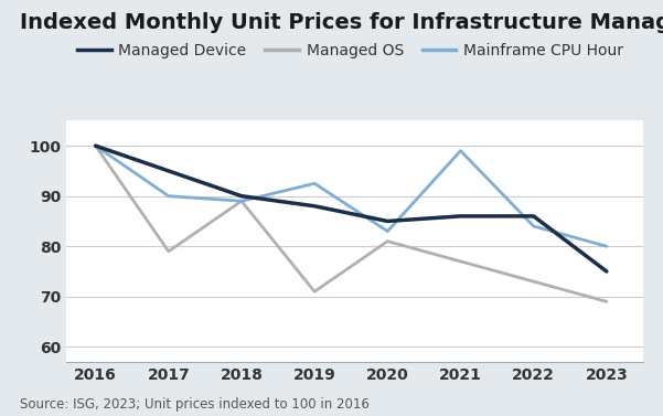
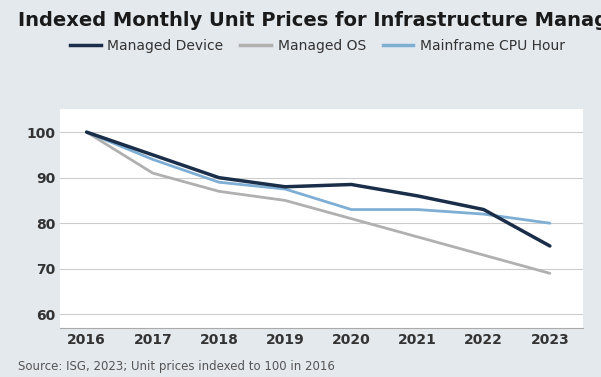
Managed OS/2017: 79 -> 91
Mainframe CPU Hour/2017: 90.0 -> 94.0
Managed OS/2018: 89 -> 87
Managed OS/2019: 71 -> 85
Mainframe CPU Hour/2019: 92.5 -> 87.5
Managed Device/2020: 85.0 -> 88.5
Mainframe CPU Hour/2021: 99.0 -> 83.0
Managed Device/2022: 86.0 -> 83.0
Mainframe CPU Hour/2022: 84.0 -> 82.0
